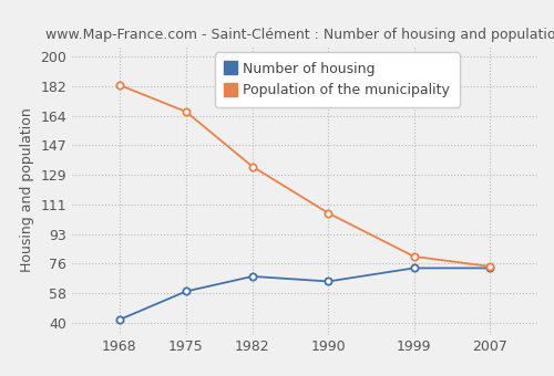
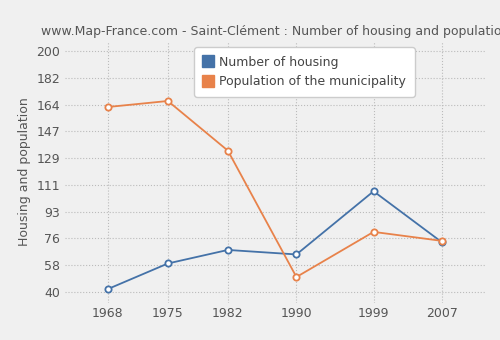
Population of the municipality/1968: 183 -> 163
Population of the municipality/1990: 106 -> 50
Number of housing/1999: 73 -> 107
